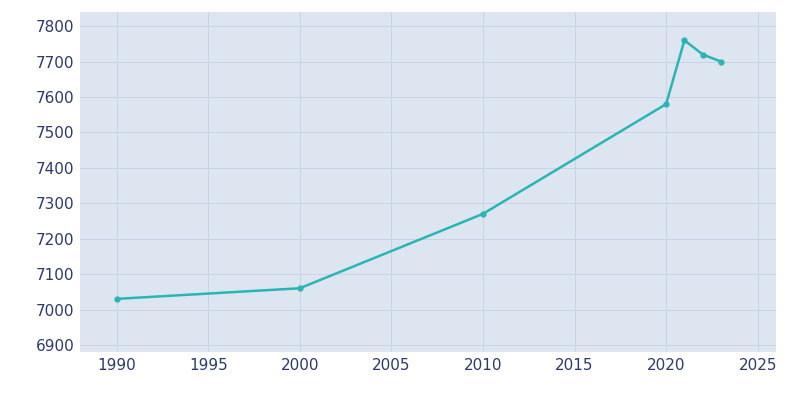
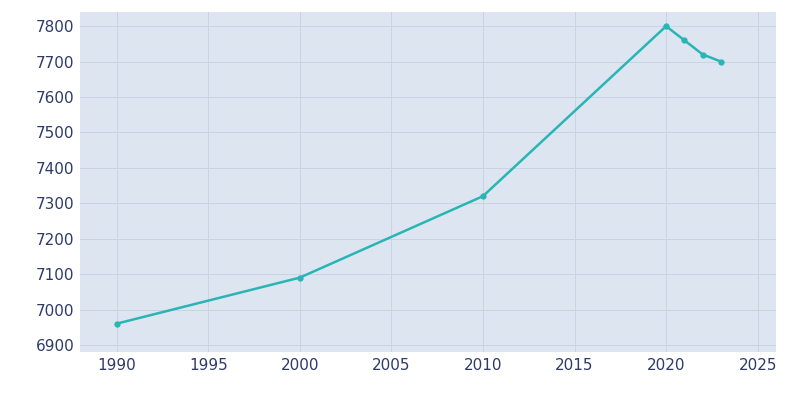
1990: 7030 -> 6960
2000: 7060 -> 7090
2010: 7270 -> 7320
2020: 7580 -> 7800
